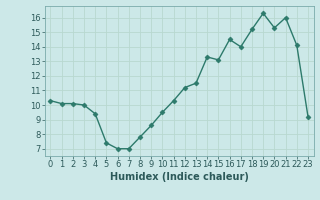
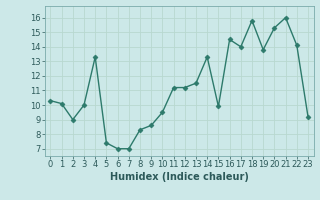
2: 10.1 -> 9.0
4: 9.4 -> 13.3
8: 7.8 -> 8.3
11: 10.3 -> 11.2
15: 13.1 -> 9.9
18: 15.2 -> 15.8
19: 16.3 -> 13.8
